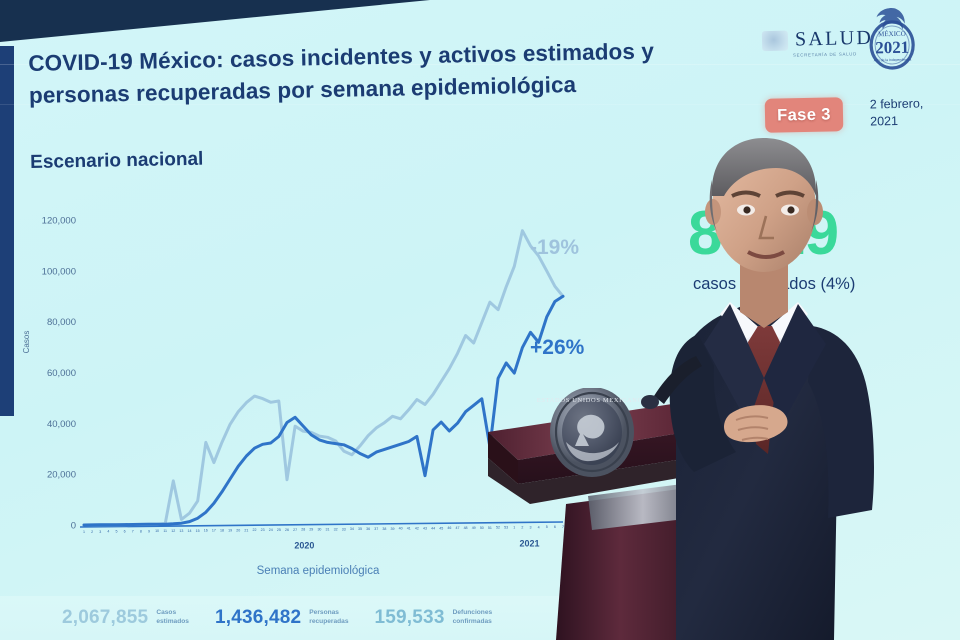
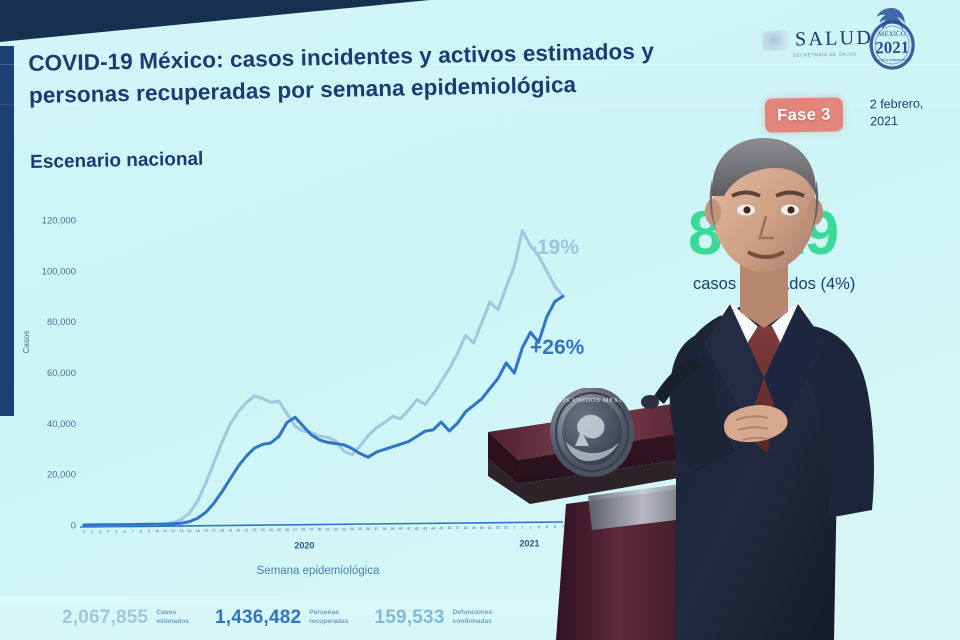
Casos estimados/12: 17000 -> 1000
Casos estimados/16: 32000 -> 16000
Casos estimados/26: 17000 -> 43000
Personas recuperadas/43: 18000 -> 36000
Personas recuperadas/51: 29000 -> 52000
